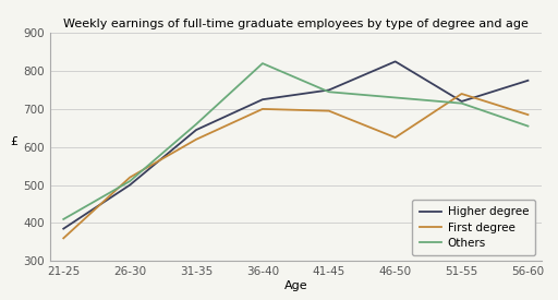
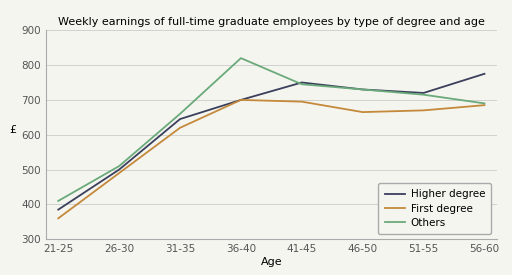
First degree/26-30: 520 -> 490
Higher degree/36-40: 725 -> 700
Higher degree/46-50: 825 -> 730
First degree/46-50: 625 -> 665
First degree/51-55: 740 -> 670
Others/56-60: 655 -> 690
